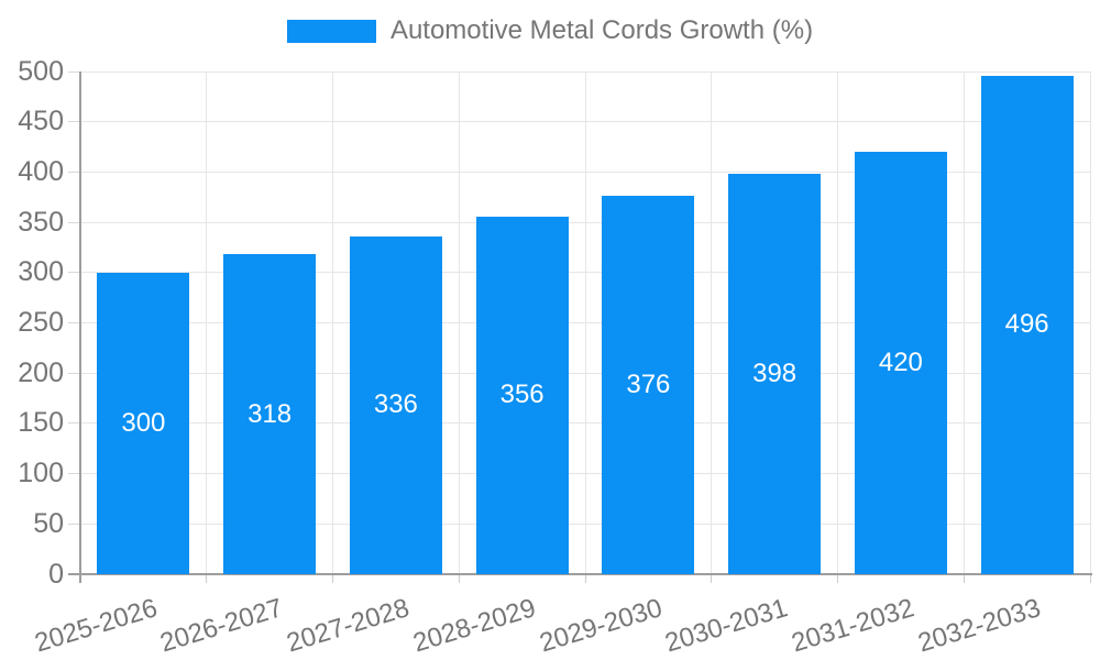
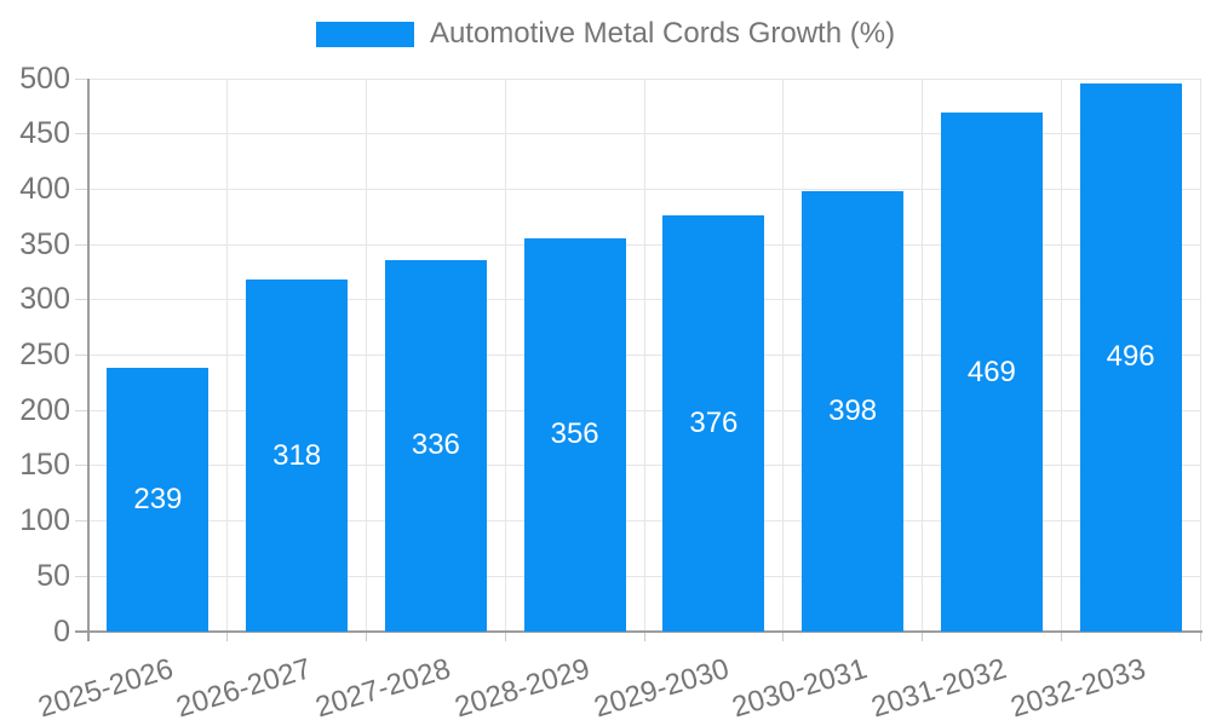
2025-2026: 300 -> 239
2031-2032: 420 -> 469
